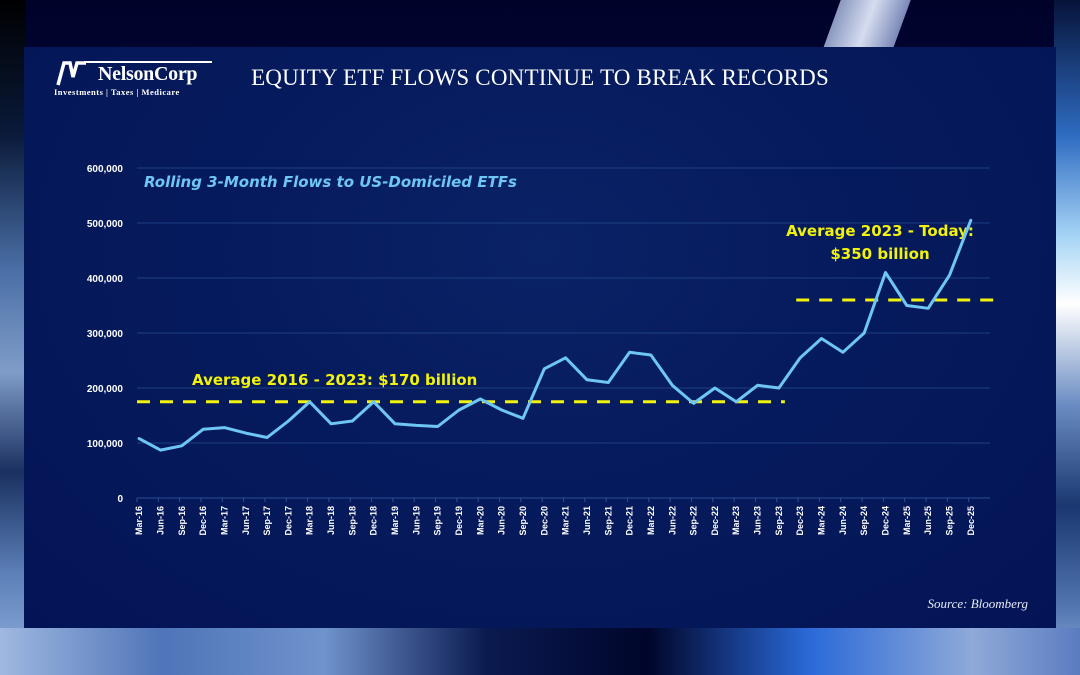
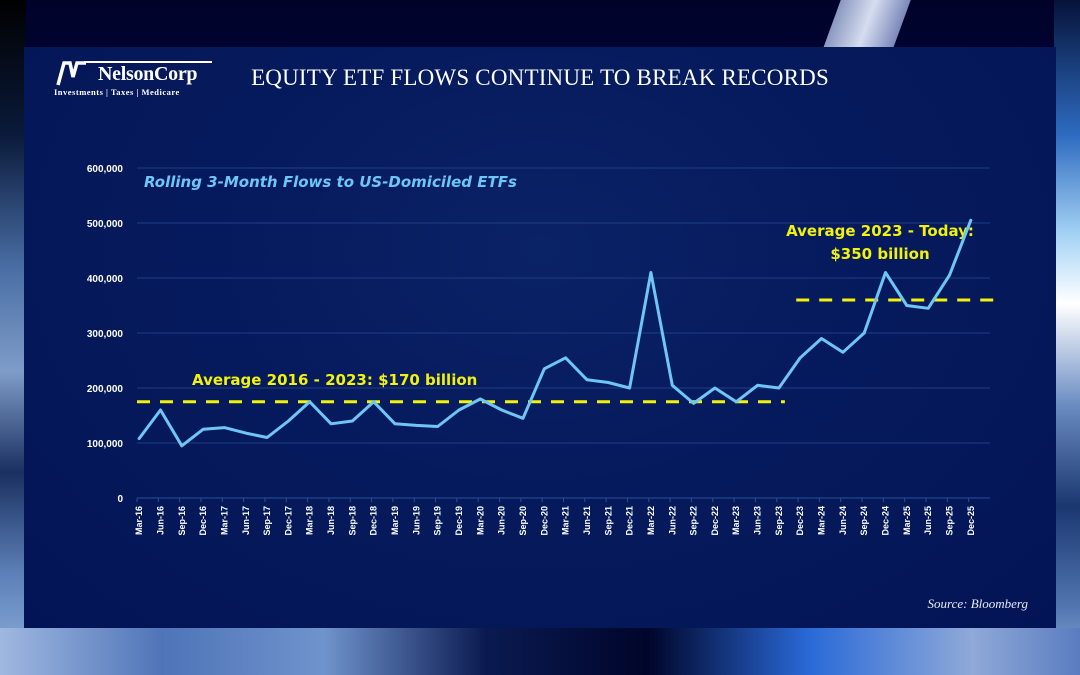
Jun-16: 90000 -> 160000
Dec-21: 260000 -> 200000
Mar-22: 260000 -> 410000
